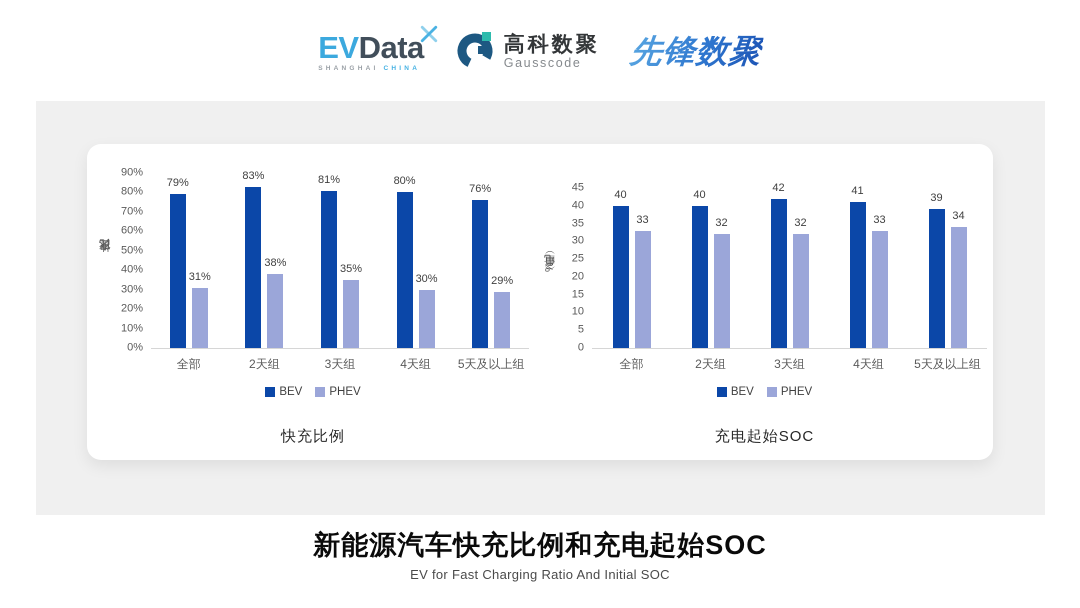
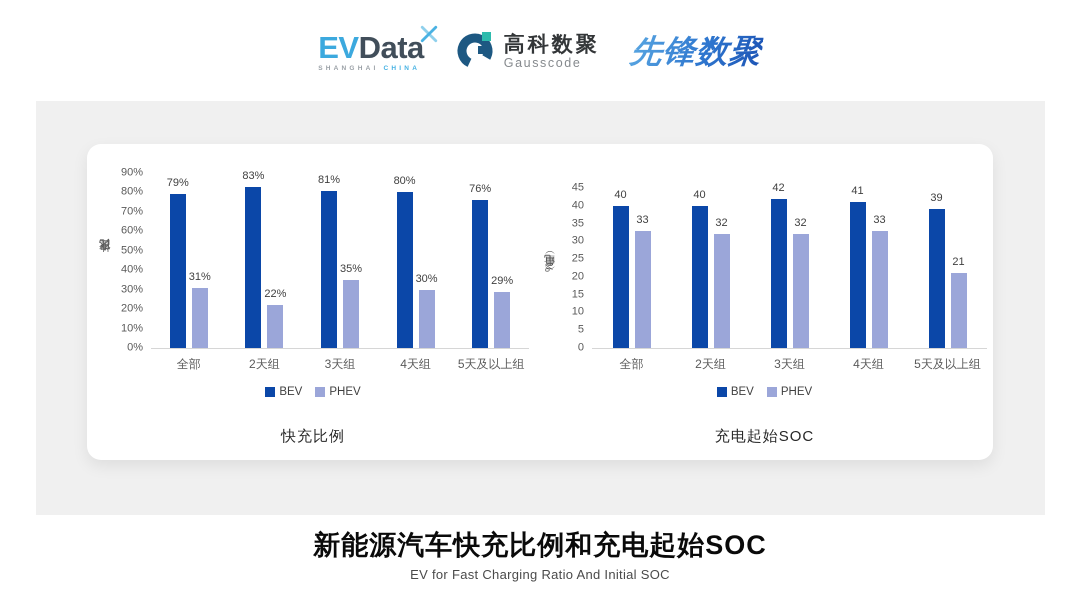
快充比例/PHEV/2天组: 38% -> 22%
充电起始SOC/PHEV/5天及以上组: 34 -> 21
